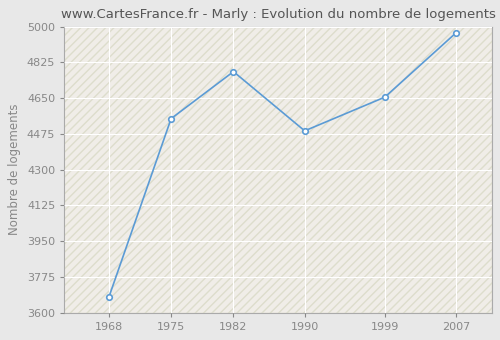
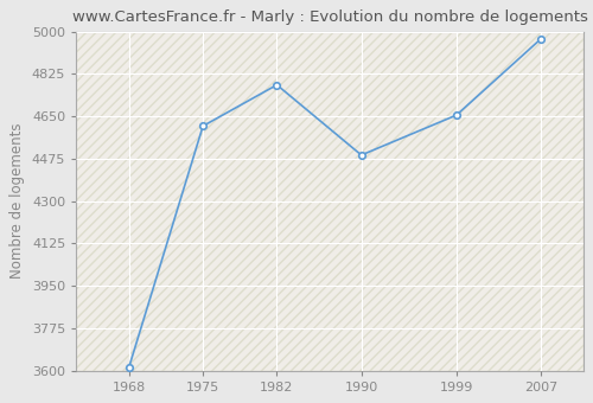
1968: 3675 -> 3615
1975: 4550 -> 4610
